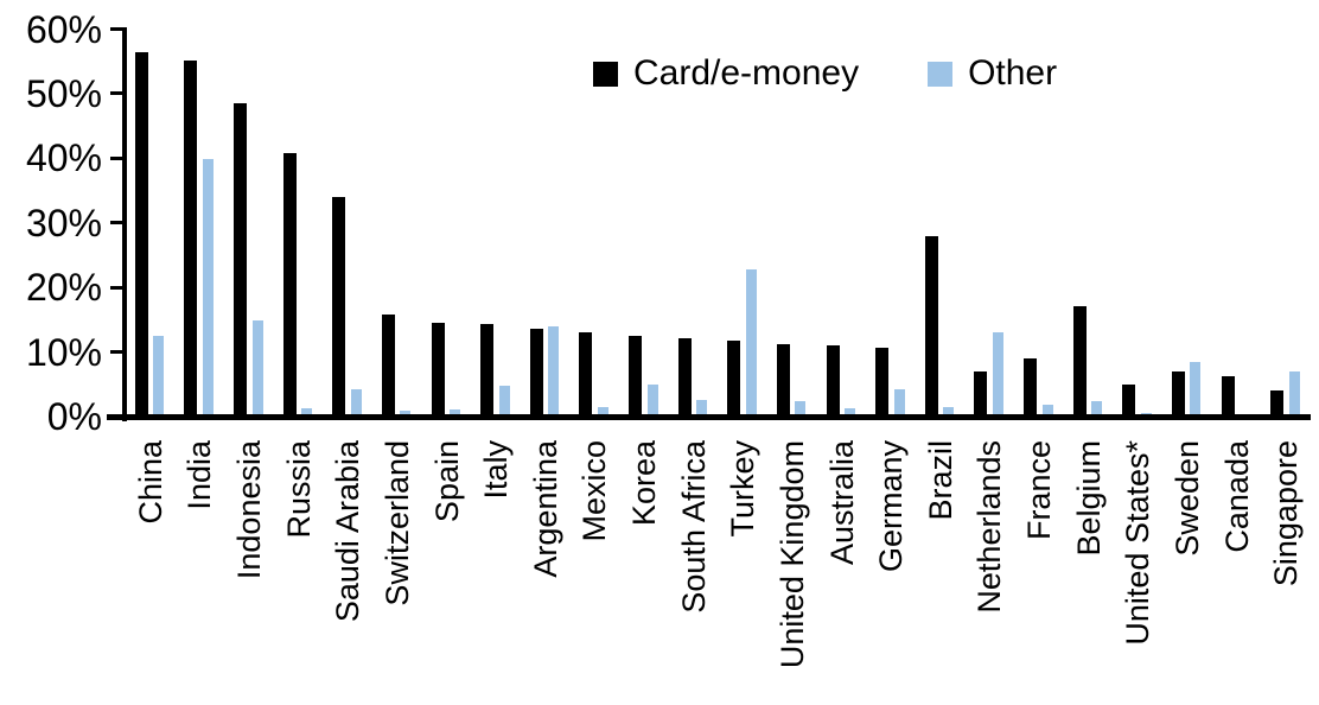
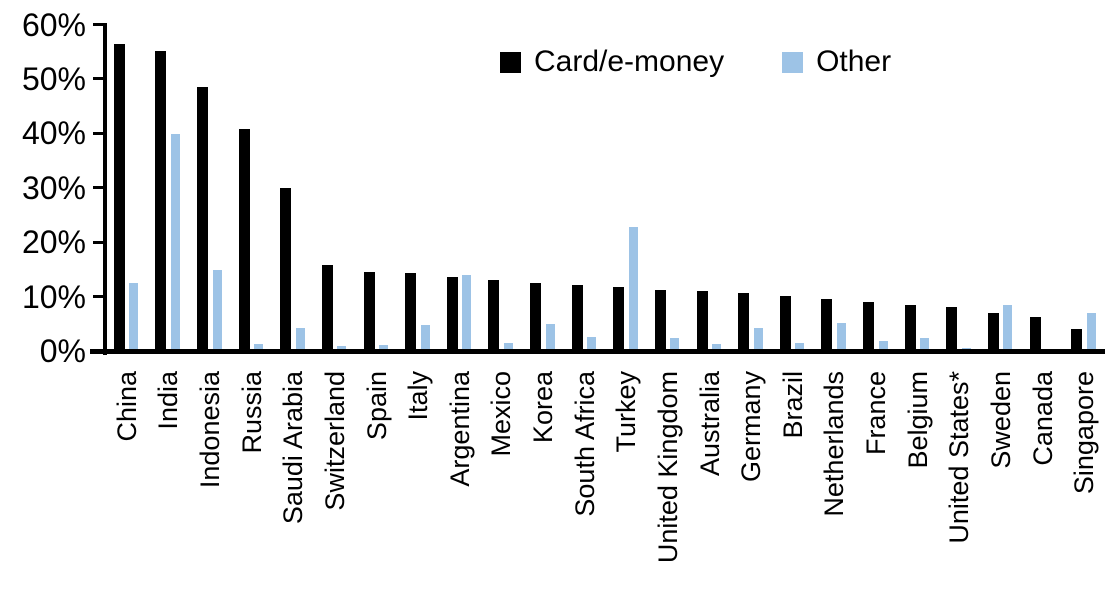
Card/e-money/Saudi Arabia: 34% -> 30%
Card/e-money/Brazil: 28% -> 10%
Card/e-money/Netherlands: 7% -> 10%
Other/Netherlands: 13% -> 5%
Card/e-money/Belgium: 17% -> 8%
Card/e-money/United States*: 5% -> 8%
